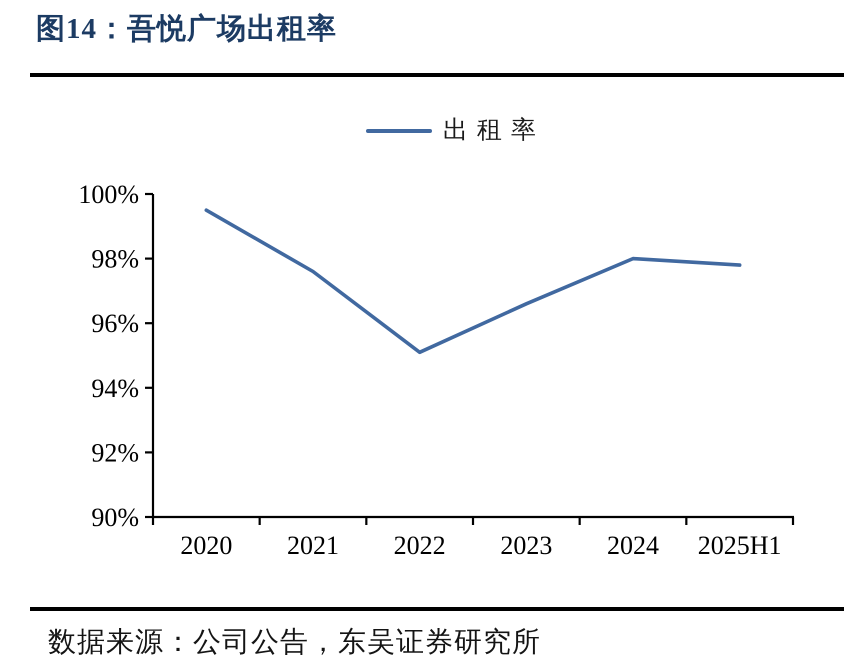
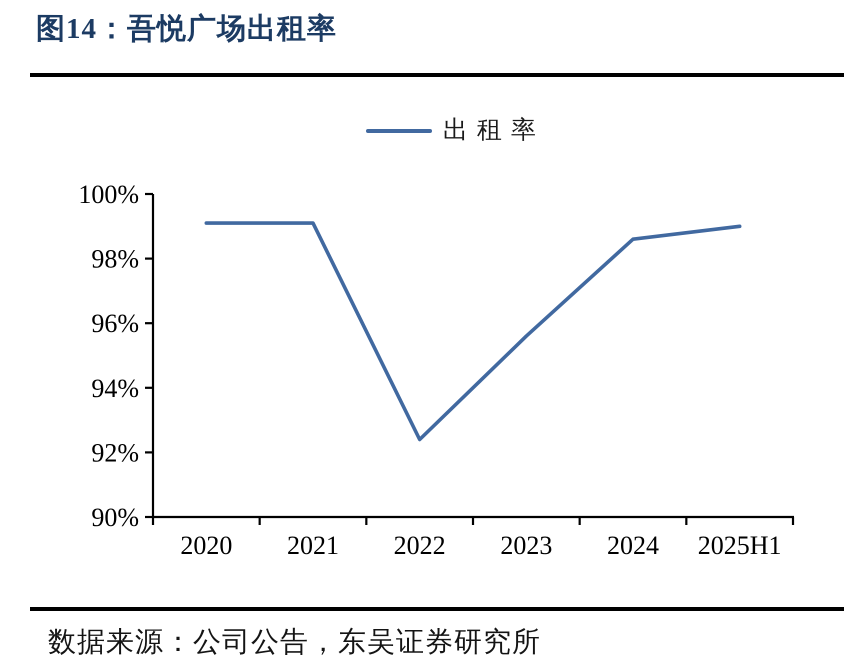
2020: 99.5% -> 99.1%
2021: 97.6% -> 99.1%
2022: 95.1% -> 92.4%
2023: 96.6% -> 95.6%
2024: 98.0% -> 98.6%
2025H1: 97.8% -> 99.0%
